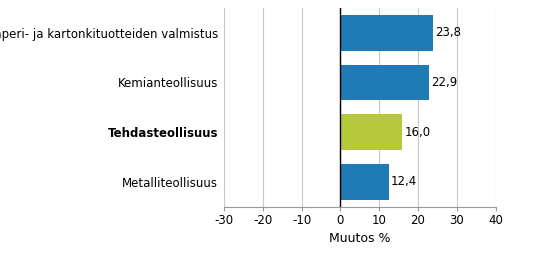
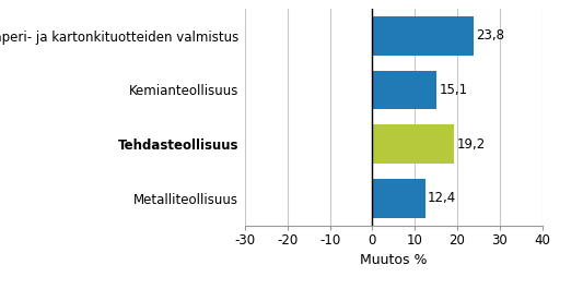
Kemianteollisuus: 22,9 -> 15,1
Tehdasteollisuus: 16,0 -> 19,2
